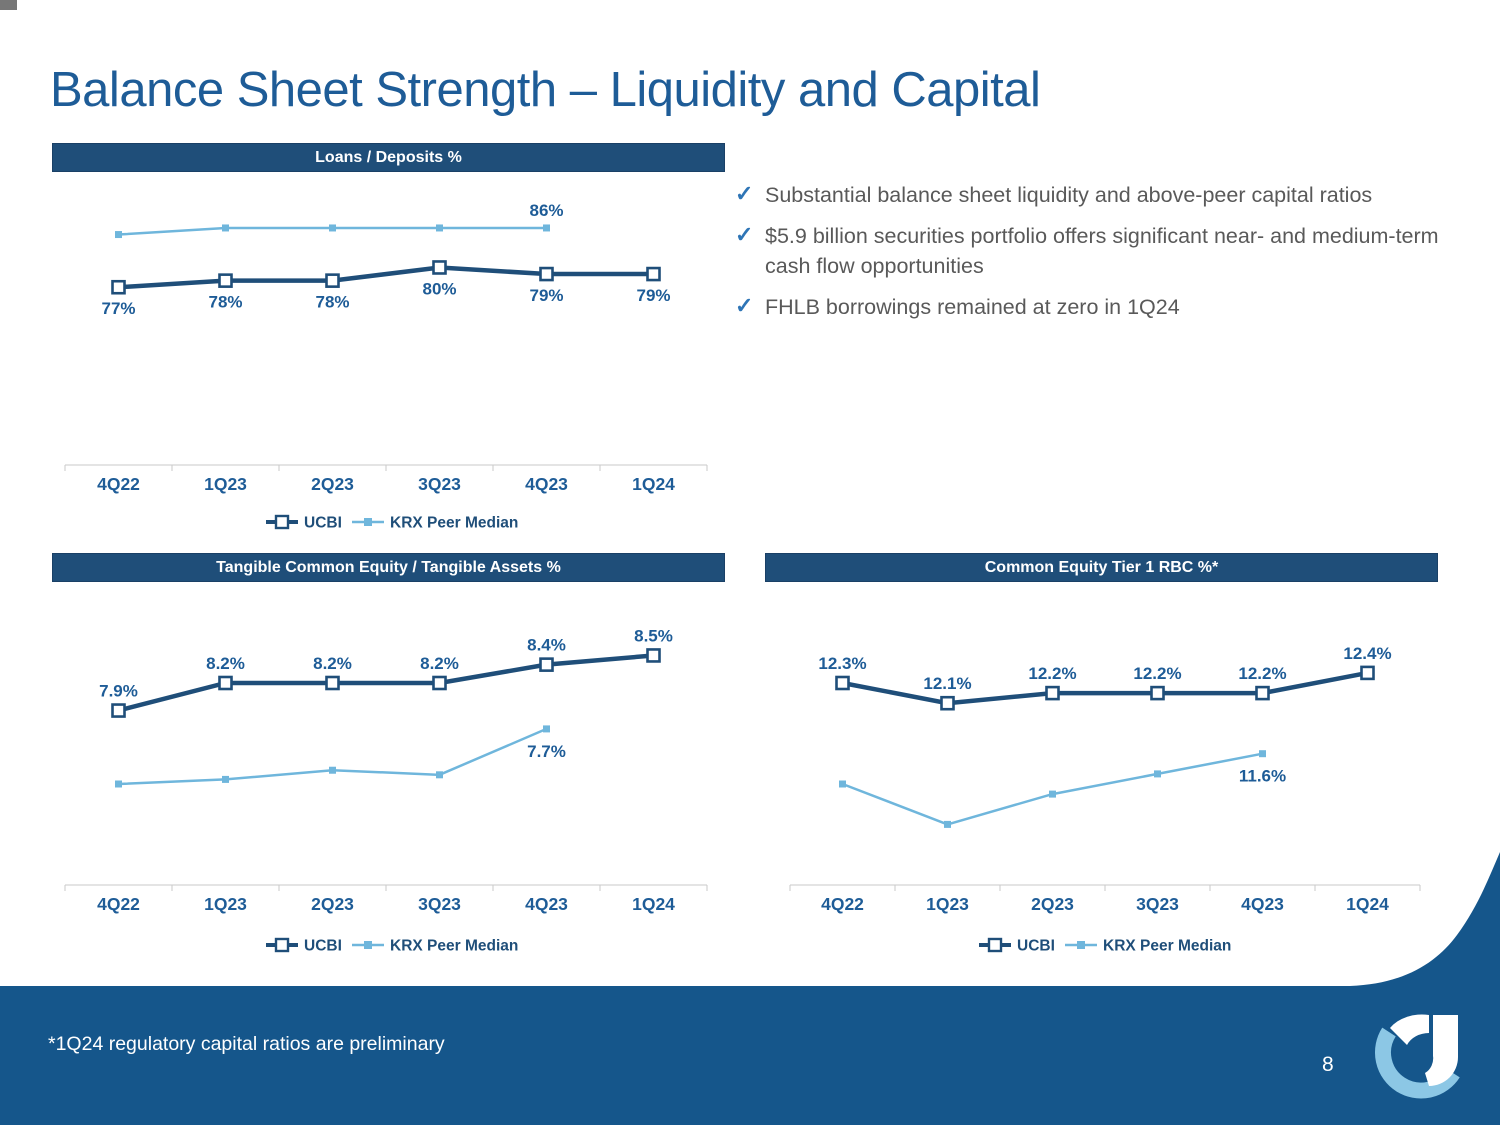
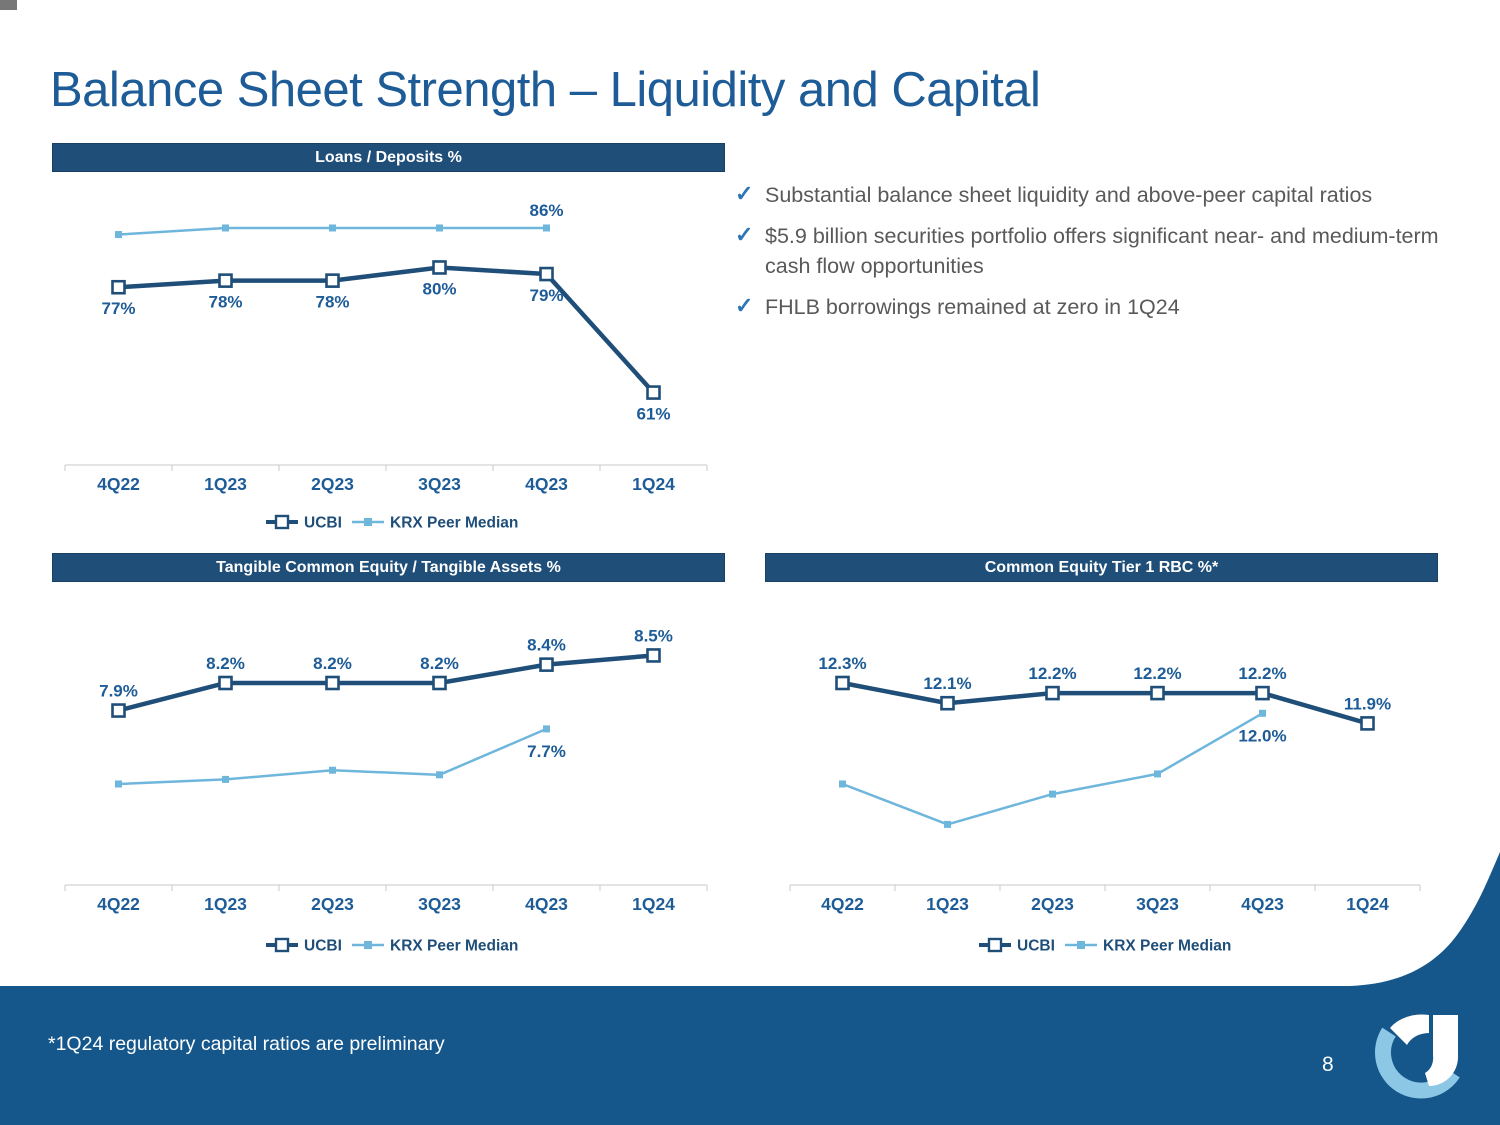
Loans / Deposits %/UCBI/1Q24: 79% -> 61%
Common Equity Tier 1 RBC %*/KRX Peer Median/4Q23: 11.6% -> 12.0%
Common Equity Tier 1 RBC %*/UCBI/1Q24: 12.4% -> 11.9%
